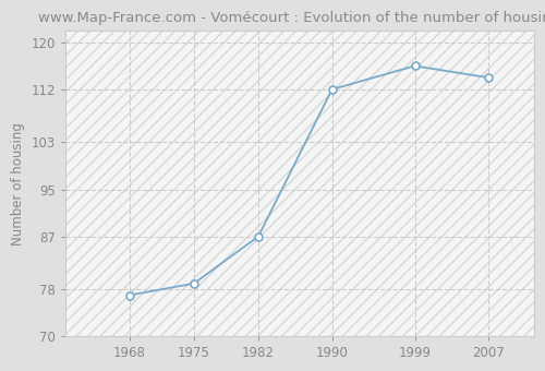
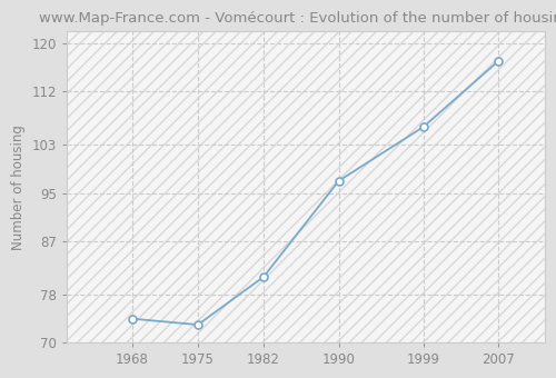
1968: 77 -> 74
1975: 79 -> 73
1982: 87 -> 81
1990: 112 -> 97
1999: 116 -> 106
2007: 114 -> 117
